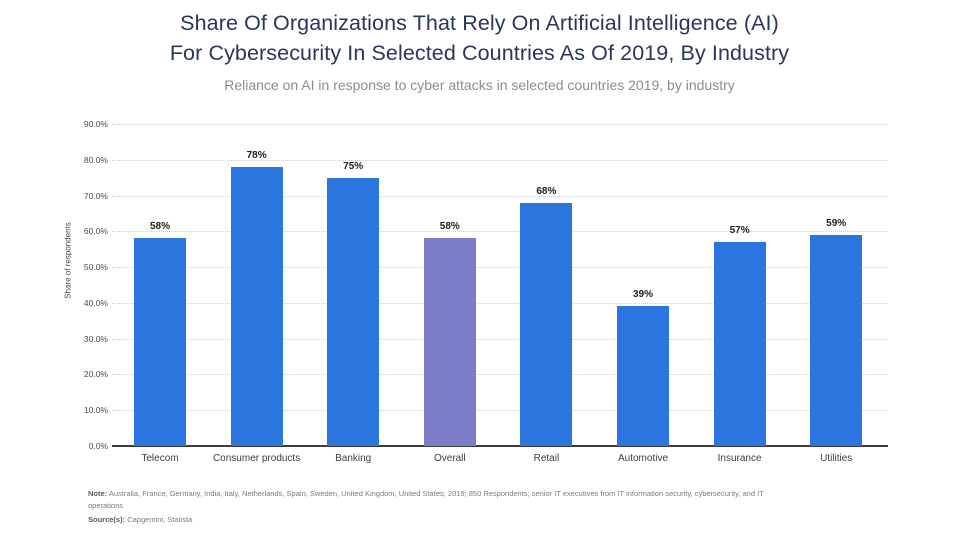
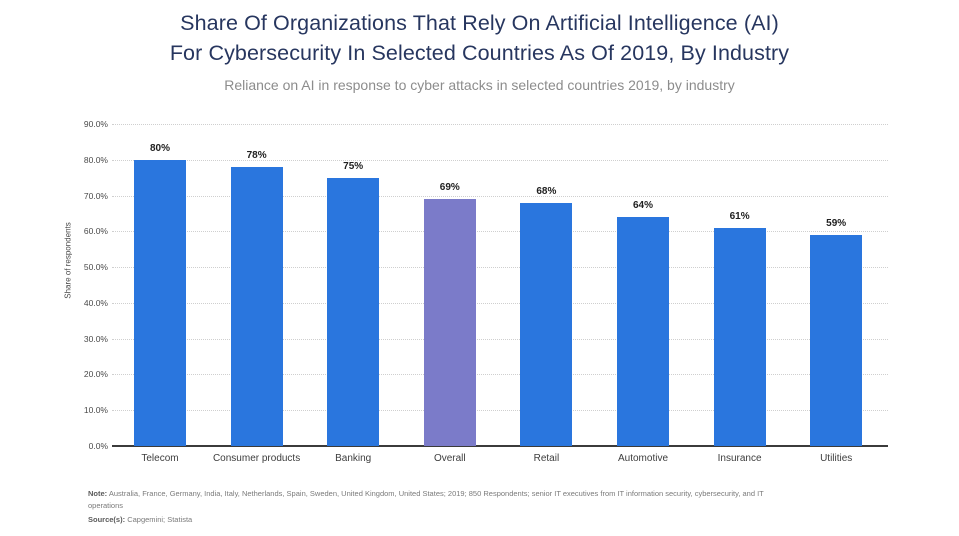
Telecom: 58% -> 80%
Overall: 58% -> 69%
Automotive: 39% -> 64%
Insurance: 57% -> 61%
